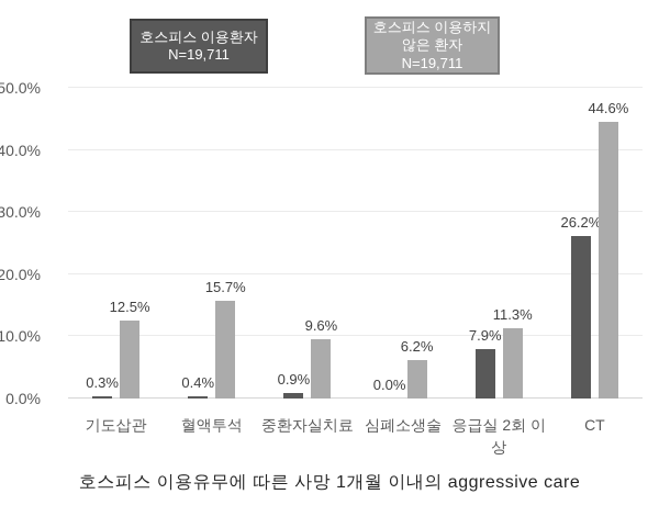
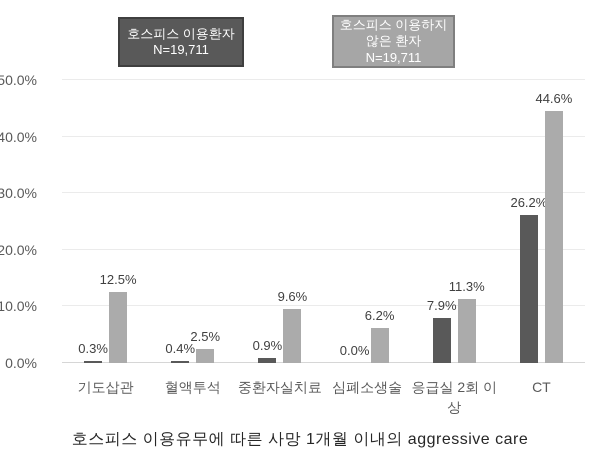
호스피스 이용하지 않은 환자 N=19,711/혈액투석: 15.7% -> 2.5%
